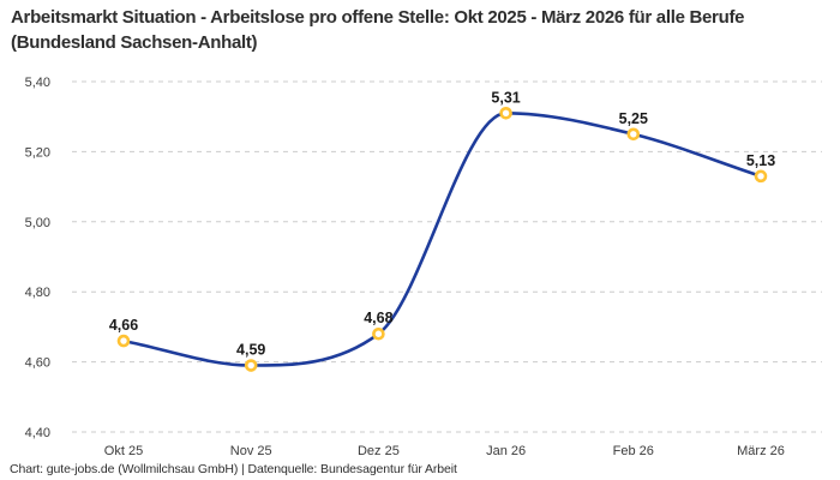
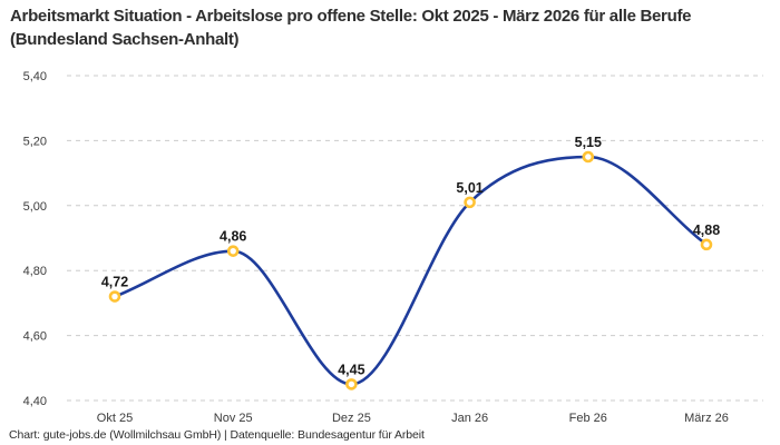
Okt 25: 4,66 -> 4,72
Nov 25: 4,59 -> 4,86
Dez 25: 4,68 -> 4,45
Jan 26: 5,31 -> 5,01
Feb 26: 5,25 -> 5,15
März 26: 5,13 -> 4,88
